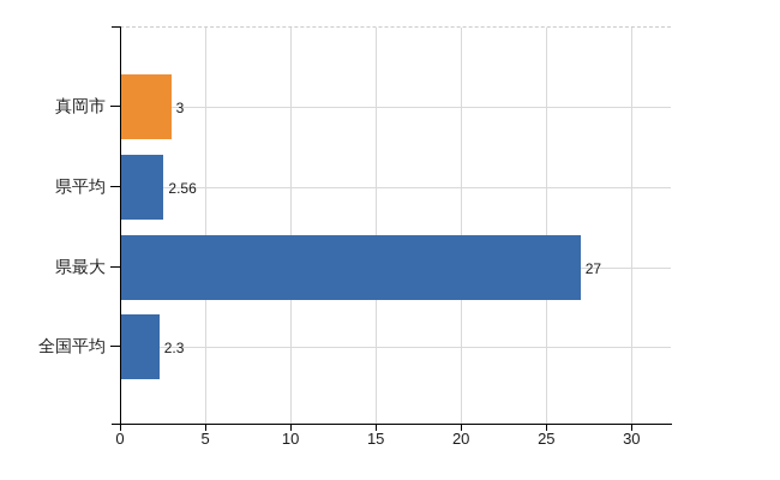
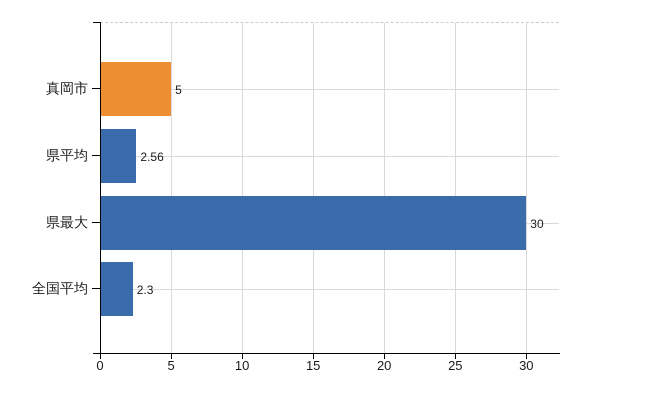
真岡市: 3 -> 5
県最大: 27 -> 30
